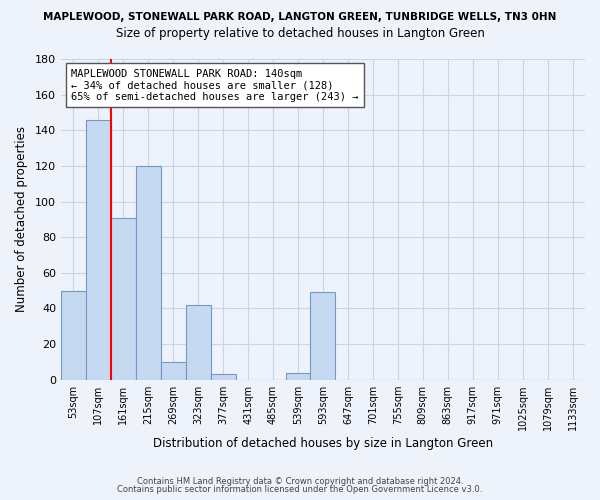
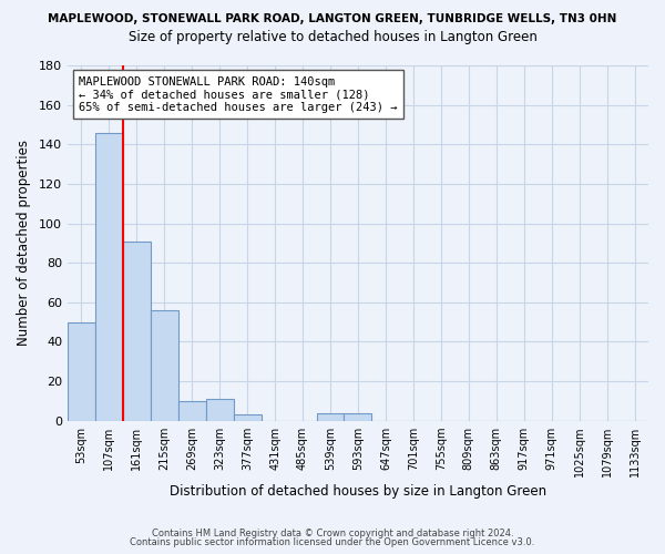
215sqm: 120 -> 56
323sqm: 42 -> 11
593sqm: 49 -> 4
